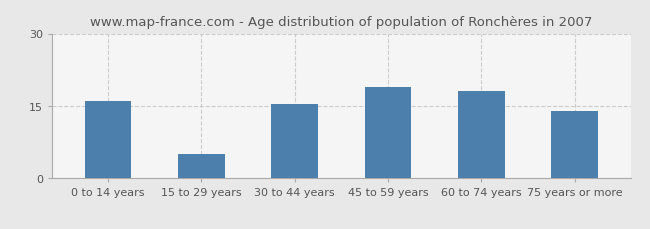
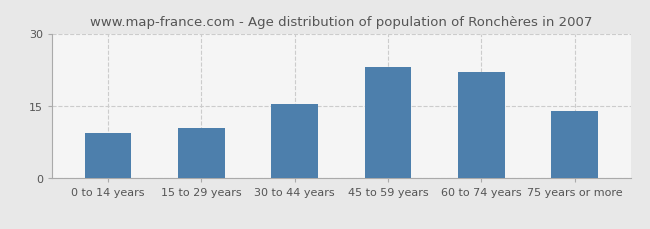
0 to 14 years: 16.0 -> 9.5
15 to 29 years: 5.0 -> 10.5
45 to 59 years: 19.0 -> 23.0
60 to 74 years: 18.0 -> 22.0
